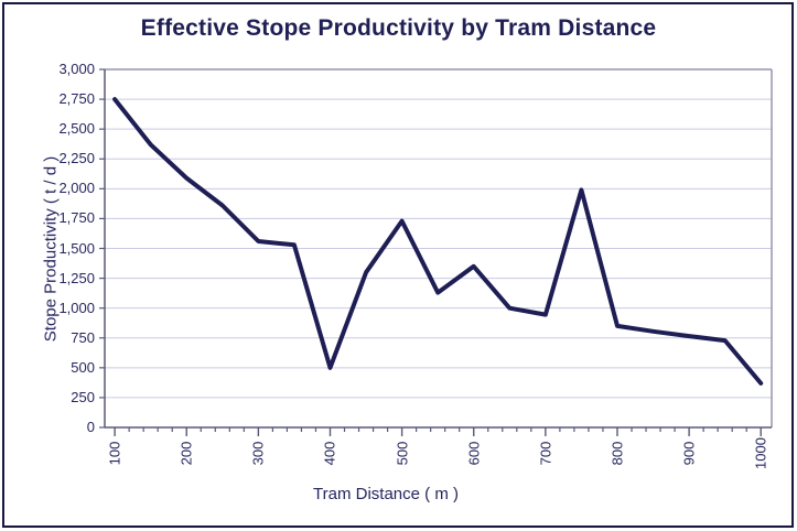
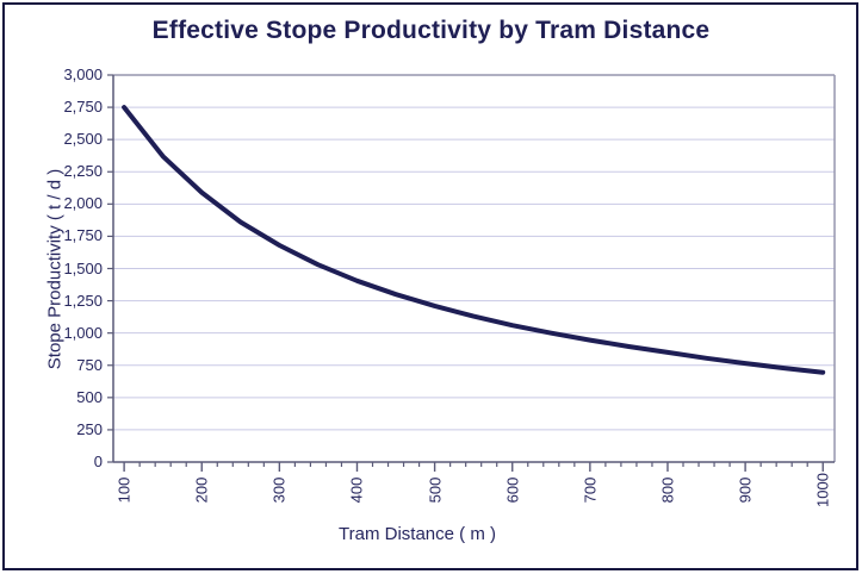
300: 1560 -> 1680
400: 500 -> 1400
500: 1730 -> 1210
600: 1350 -> 1060
750: 1990 -> 900
1000: 370 -> 700
